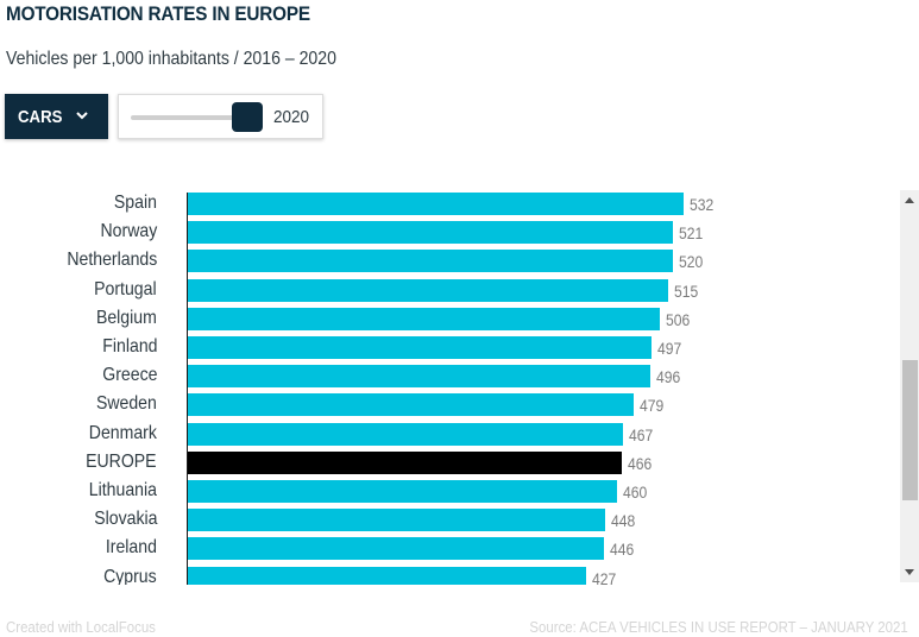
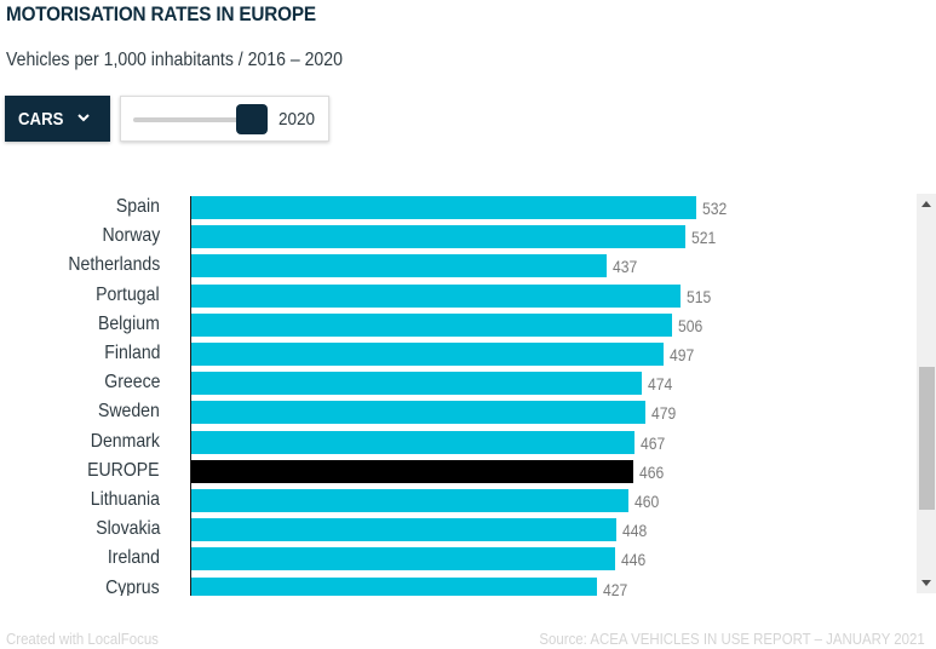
Netherlands: 520 -> 437
Greece: 496 -> 474
